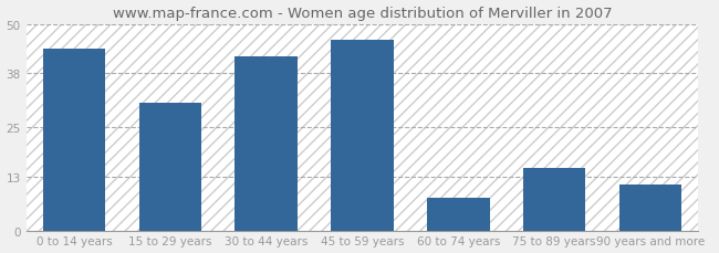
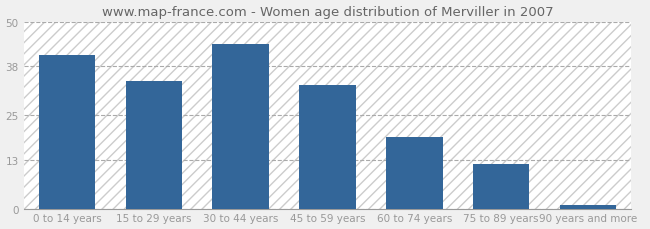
0 to 14 years: 44 -> 41
15 to 29 years: 31 -> 34
30 to 44 years: 42 -> 44
45 to 59 years: 46 -> 33
60 to 74 years: 8 -> 19
75 to 89 years: 15 -> 12
90 years and more: 11 -> 1
